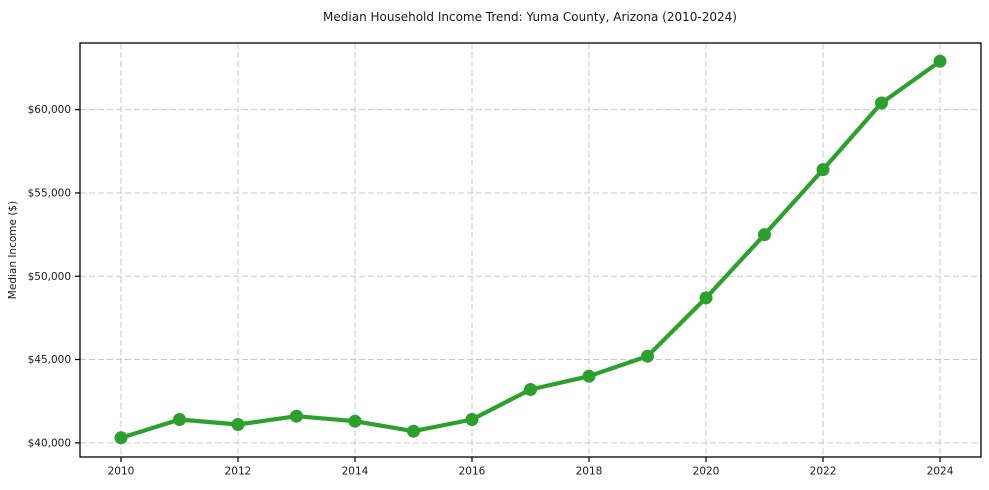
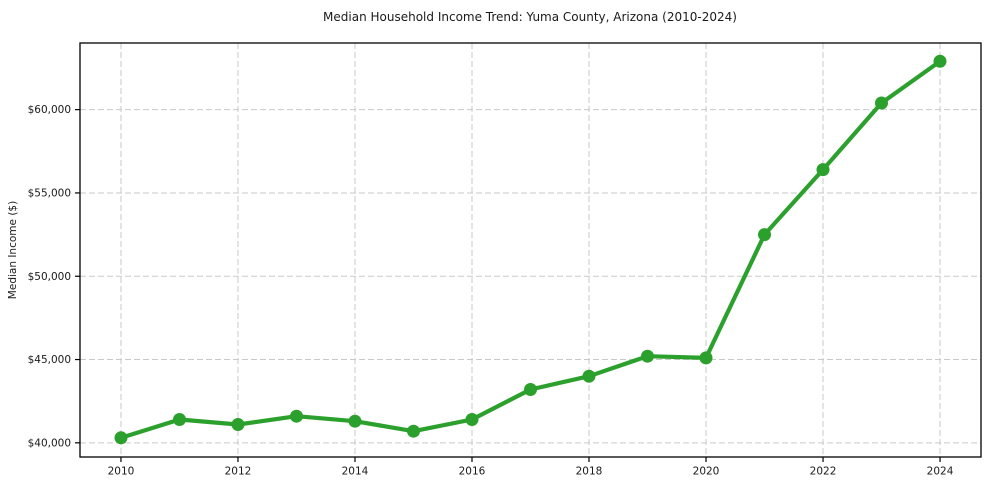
2020: $48700 -> $45100
